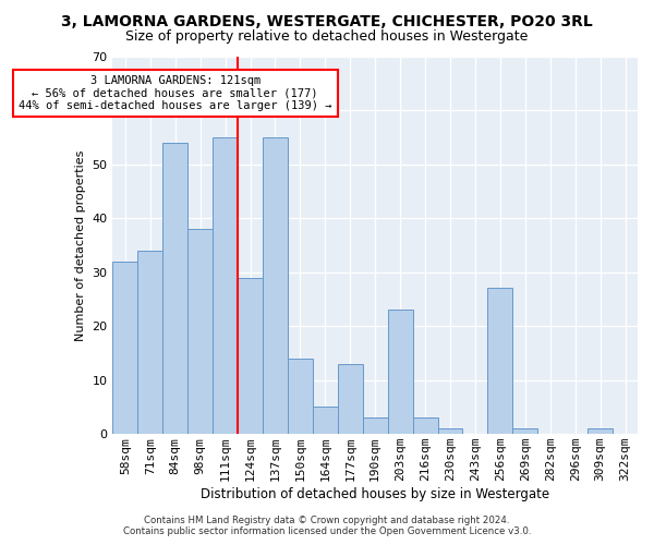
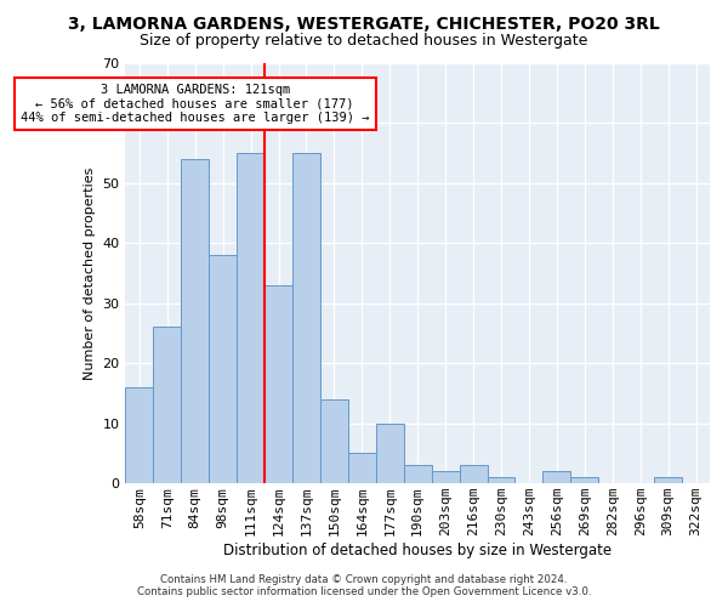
58sqm: 32 -> 16
71sqm: 34 -> 26
124sqm: 29 -> 33
177sqm: 13 -> 10
203sqm: 23 -> 2
256sqm: 27 -> 2
